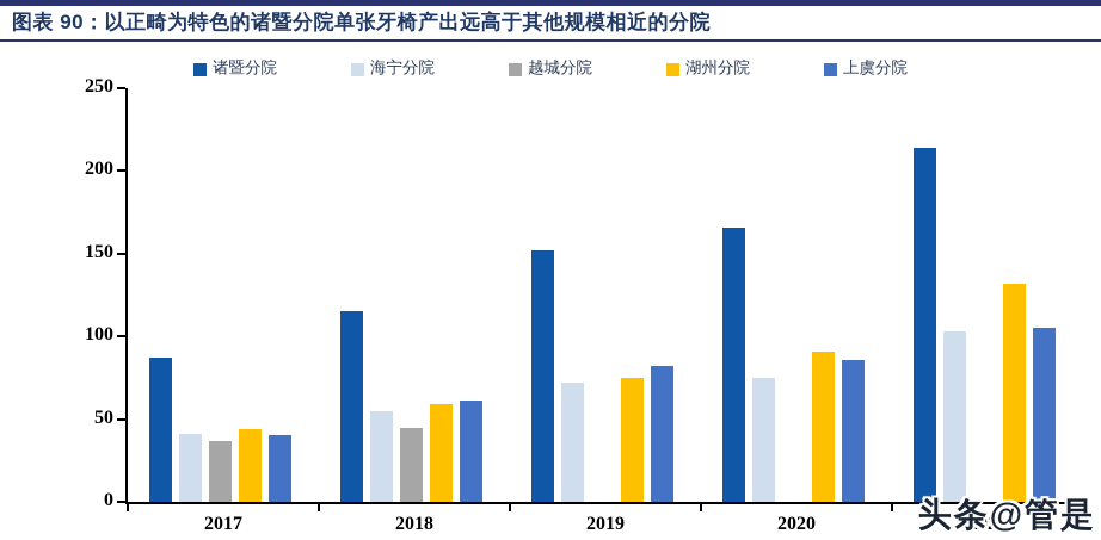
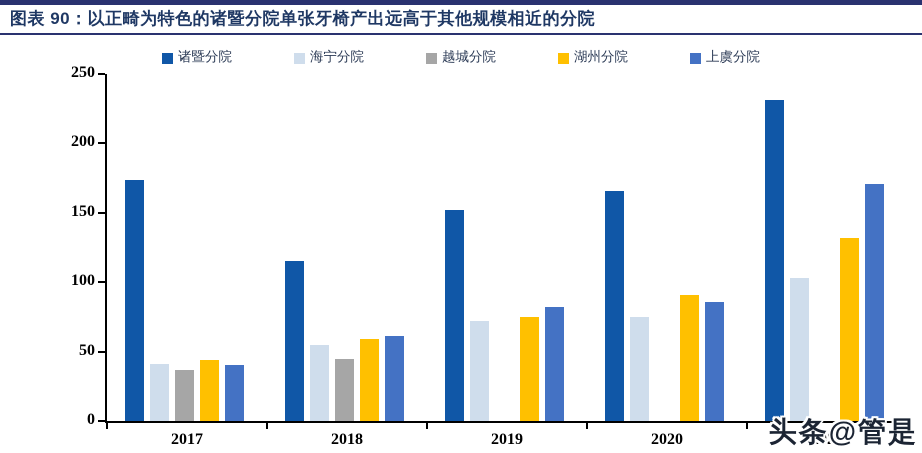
诸暨分院/2017: 87 -> 174
诸暨分院/2021: 214 -> 231
上虞分院/2021: 105 -> 171
